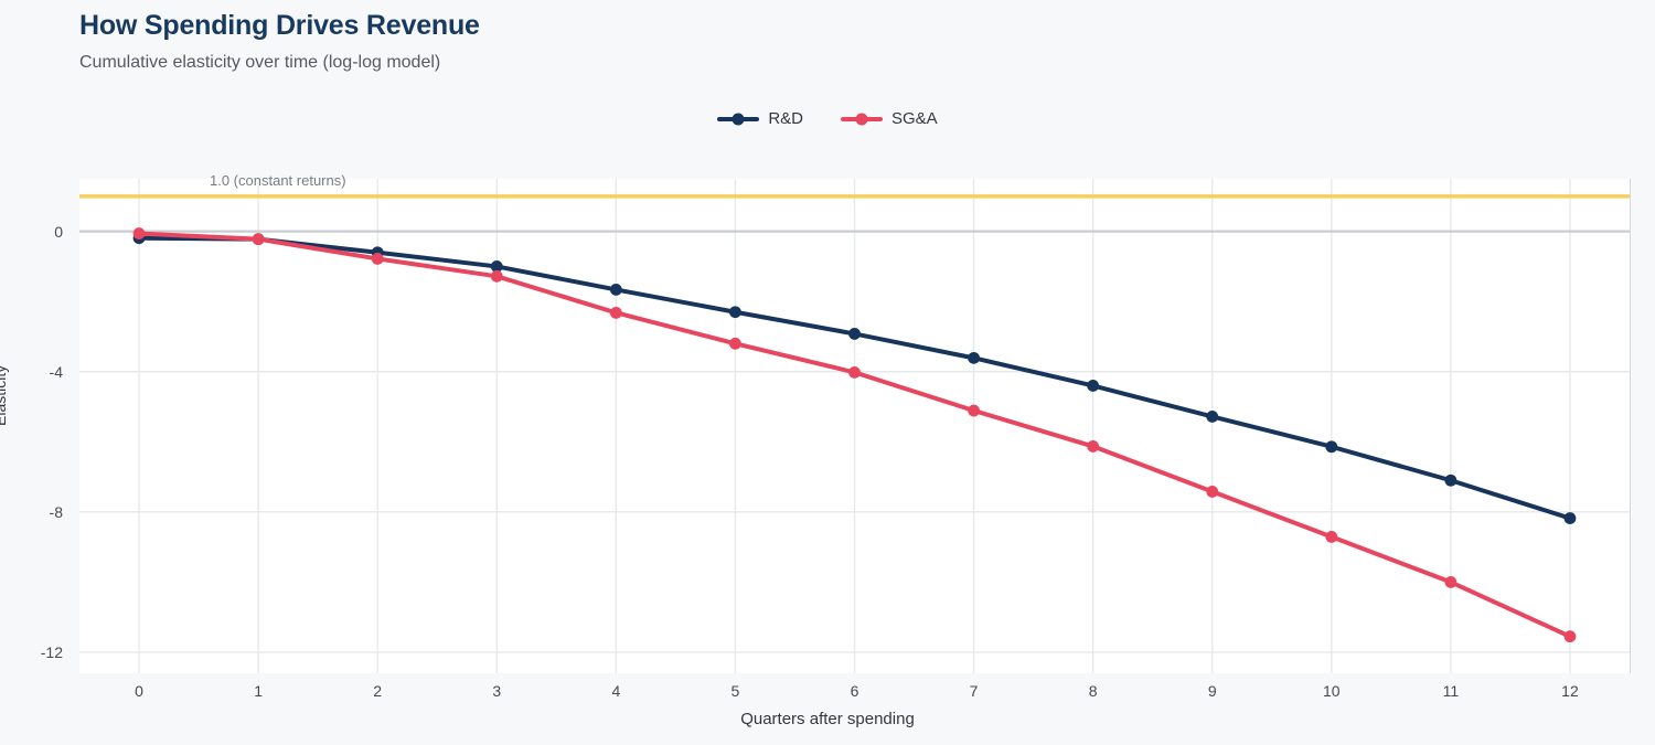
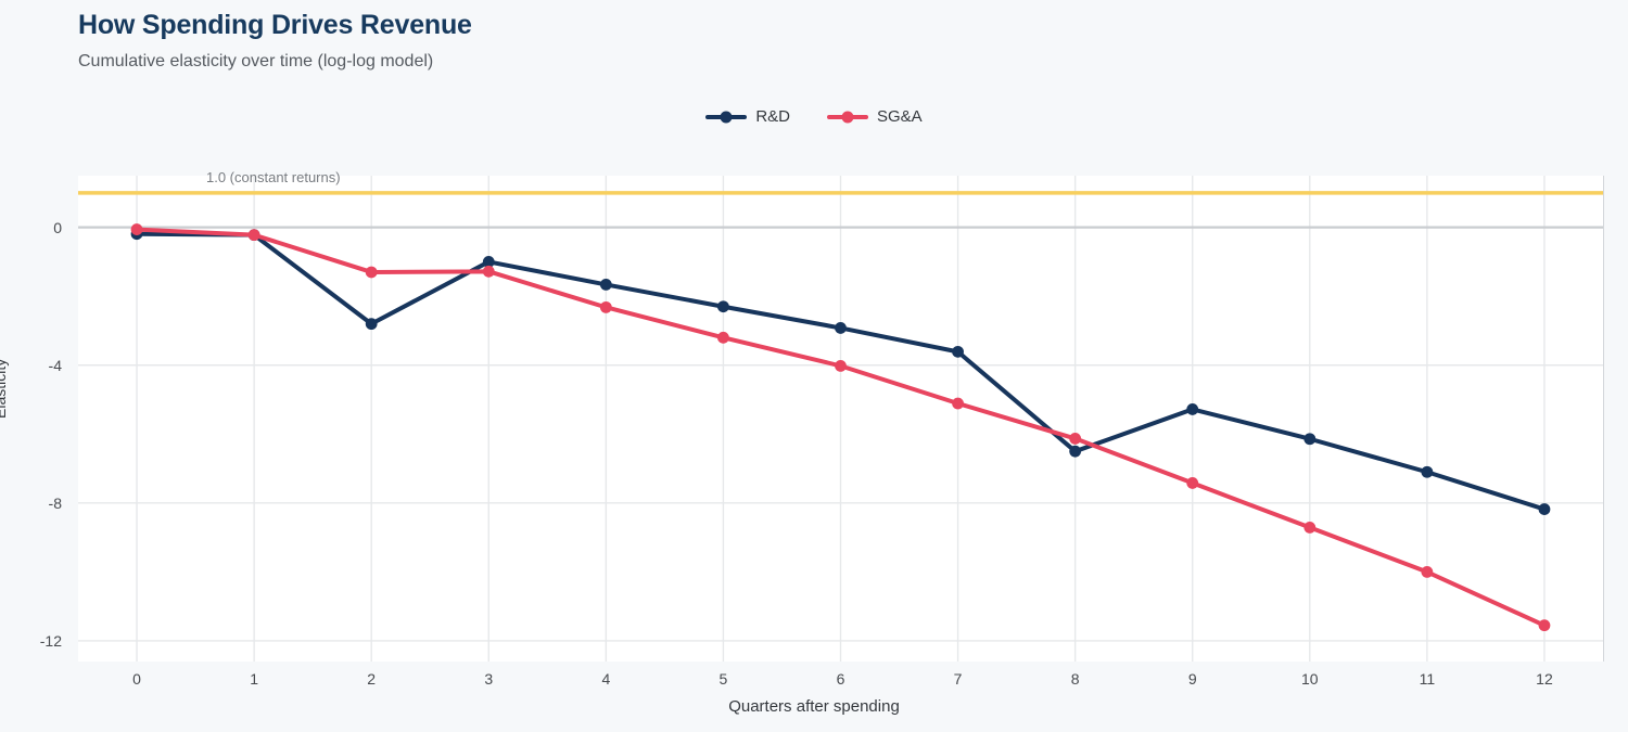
R&D/2: -0.6 -> -2.8
SG&A/2: -0.8 -> -1.3
R&D/8: -4.4 -> -6.5
